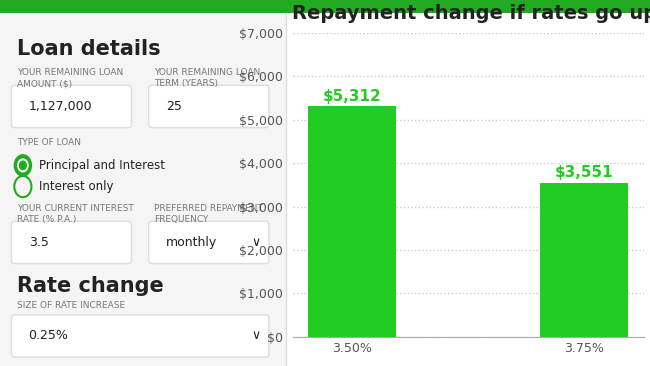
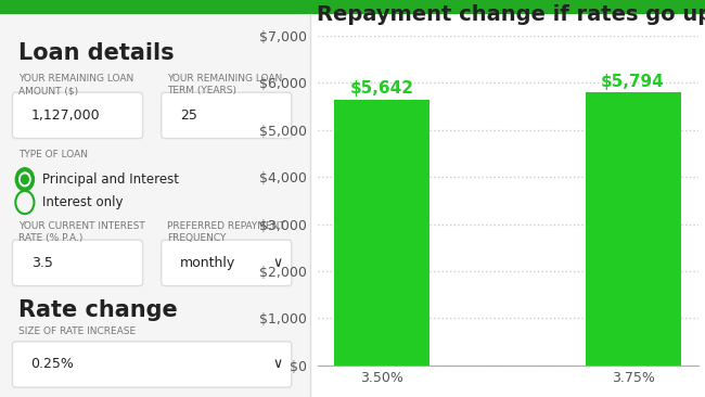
3.50%: $5,312 -> $5,642
3.75%: $3,551 -> $5,794
